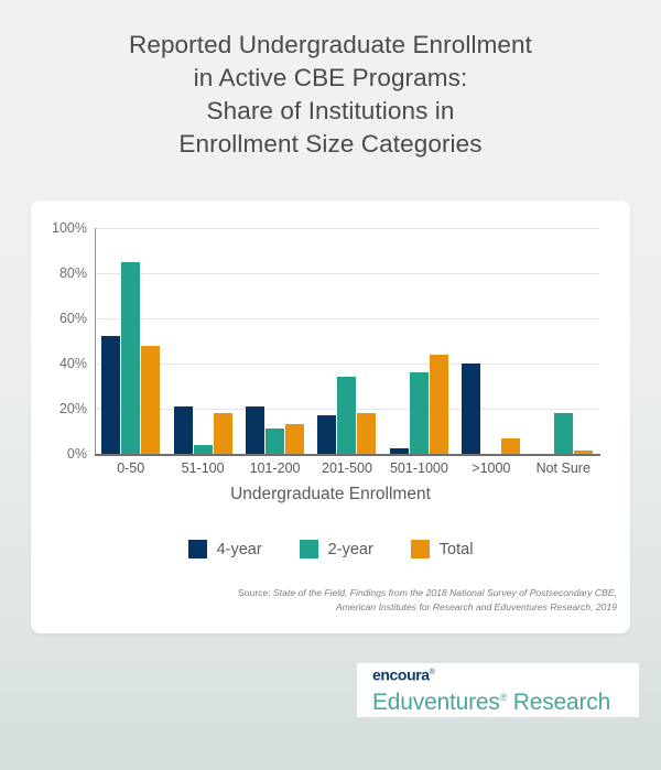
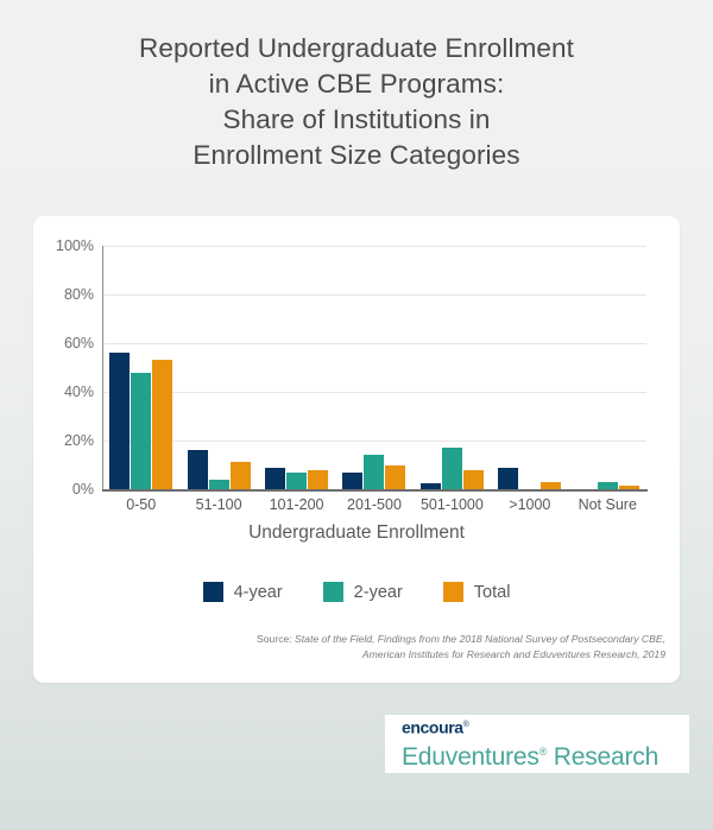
4-year/0-50: 52% -> 56%
2-year/0-50: 85% -> 48%
Total/0-50: 48% -> 53%
4-year/51-100: 21% -> 16%
Total/51-100: 18% -> 11%
4-year/101-200: 21% -> 9%
2-year/101-200: 11% -> 7%
Total/101-200: 13% -> 8%
4-year/201-500: 17% -> 7%
2-year/201-500: 34% -> 14%
Total/201-500: 18% -> 10%
2-year/501-1000: 36% -> 17%
Total/501-1000: 44% -> 8%
4-year/>1000: 40% -> 9%
Total/>1000: 7% -> 3%
2-year/Not Sure: 18% -> 3%
